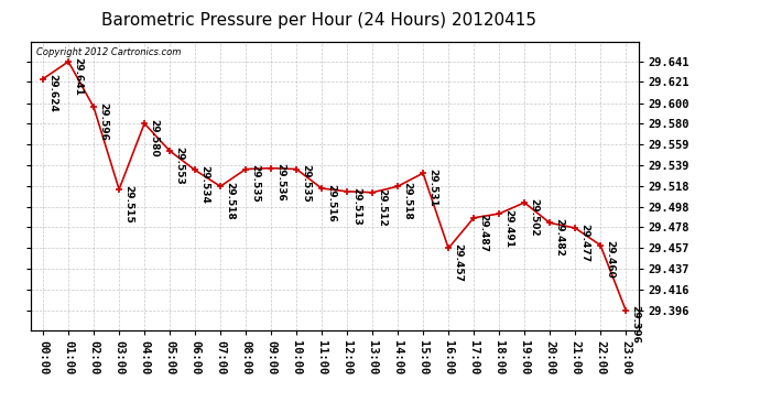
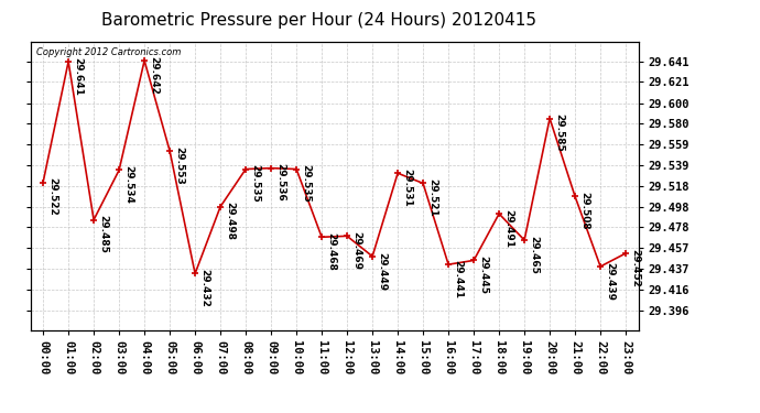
00:00: 29.624 -> 29.522
02:00: 29.596 -> 29.485
03:00: 29.515 -> 29.534
04:00: 29.580 -> 29.642
06:00: 29.534 -> 29.432
07:00: 29.518 -> 29.498
11:00: 29.516 -> 29.468
12:00: 29.513 -> 29.469
13:00: 29.512 -> 29.449
14:00: 29.518 -> 29.531
15:00: 29.531 -> 29.521
16:00: 29.457 -> 29.441
17:00: 29.487 -> 29.445
19:00: 29.502 -> 29.465
20:00: 29.482 -> 29.585
21:00: 29.477 -> 29.508
22:00: 29.460 -> 29.439
23:00: 29.396 -> 29.452
